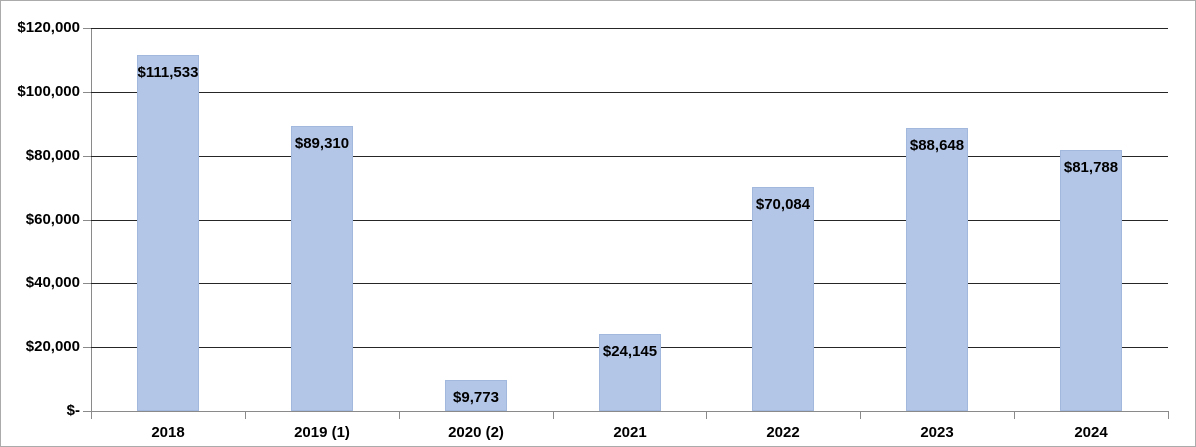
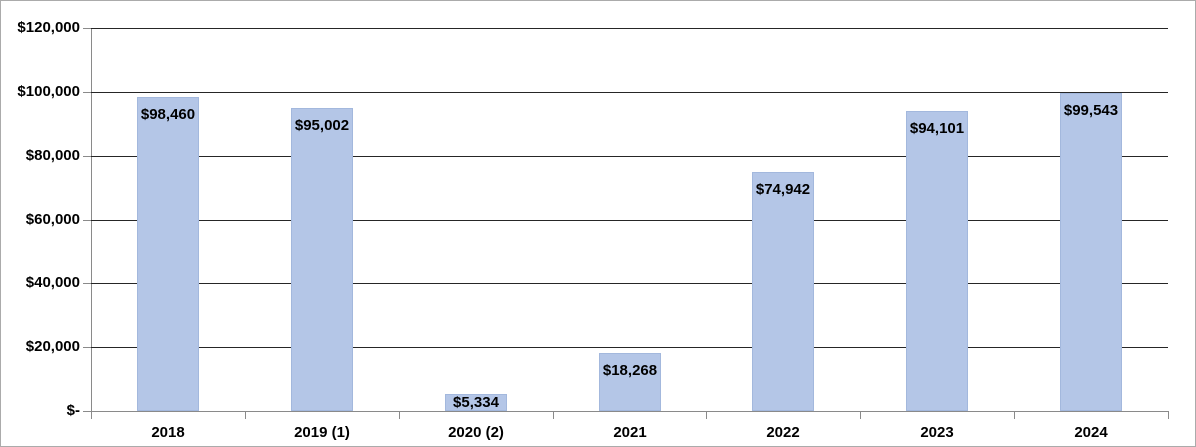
2018: $111,533 -> $98,460
2019 (1): $89,310 -> $95,002
2020 (2): $9,773 -> $5,334
2021: $24,145 -> $18,268
2022: $70,084 -> $74,942
2023: $88,648 -> $94,101
2024: $81,788 -> $99,543
